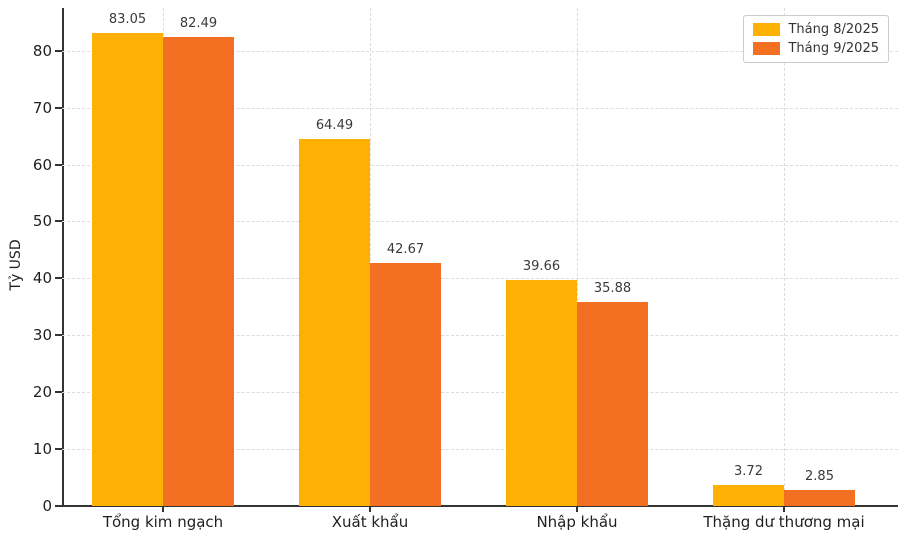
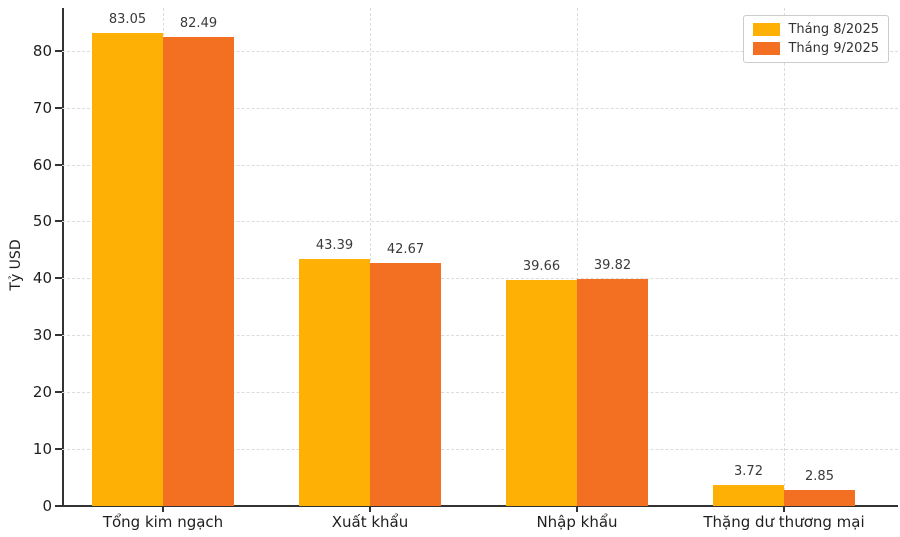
Tháng 8/2025/Xuất khẩu: 64.49 -> 43.39
Tháng 9/2025/Nhập khẩu: 35.88 -> 39.82
